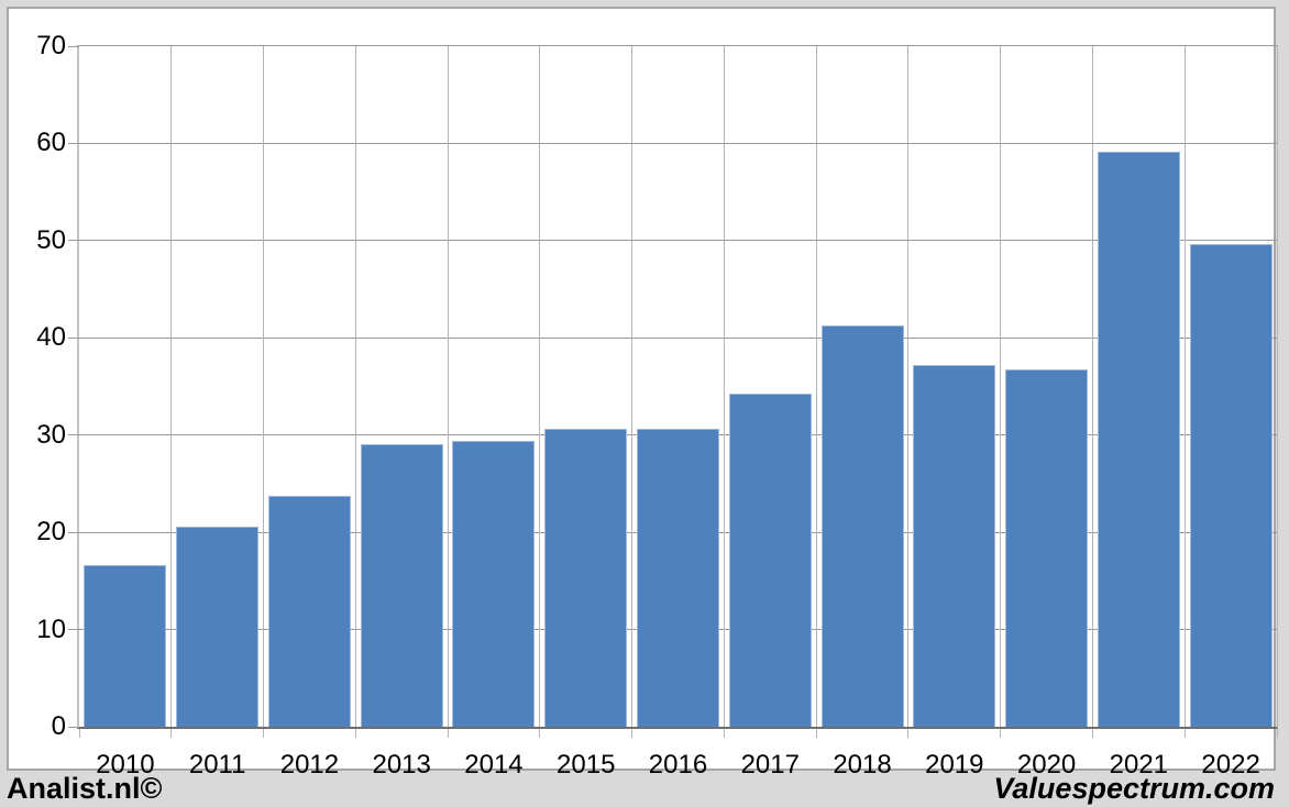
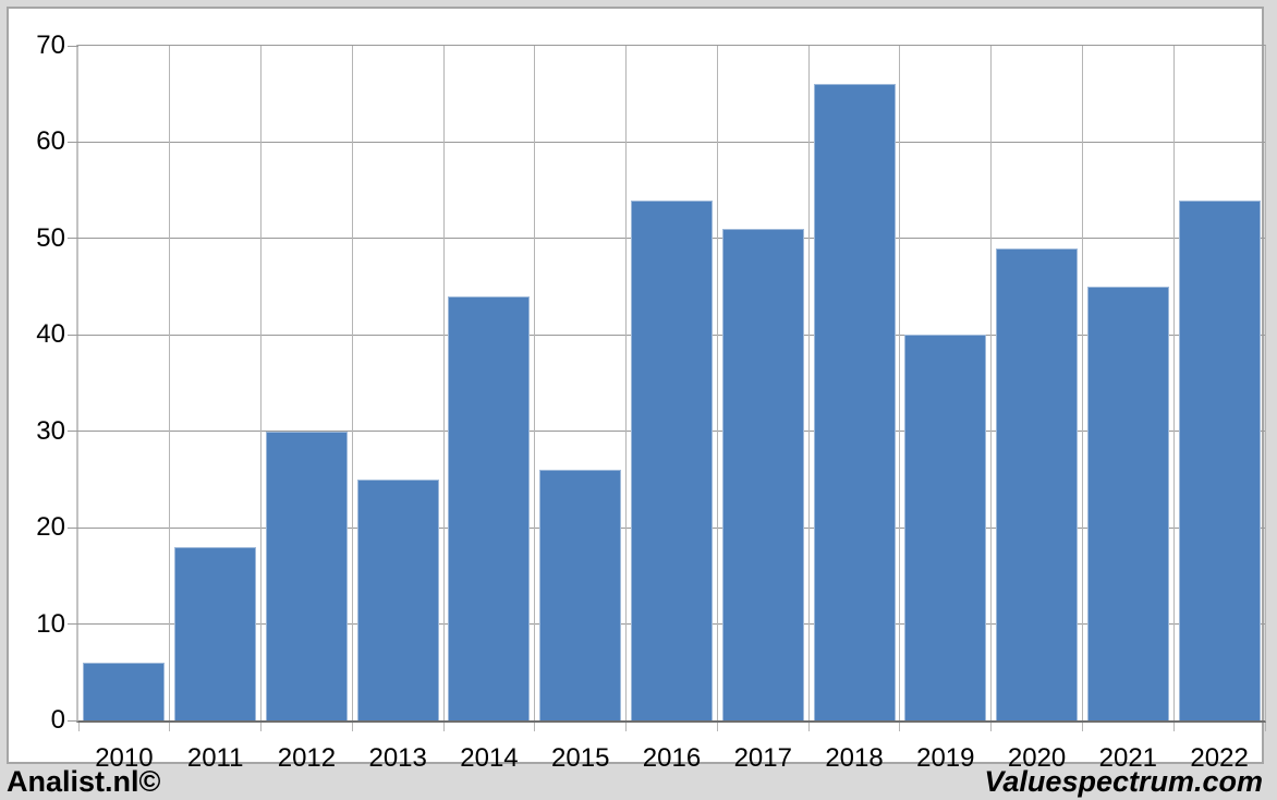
2010: 17 -> 6
2011: 21 -> 18
2012: 24 -> 30
2013: 29 -> 25
2014: 29 -> 44
2015: 31 -> 26
2016: 31 -> 54
2017: 34 -> 51
2018: 41 -> 66
2019: 37 -> 40
2020: 37 -> 49
2021: 59 -> 45
2022: 50 -> 54
